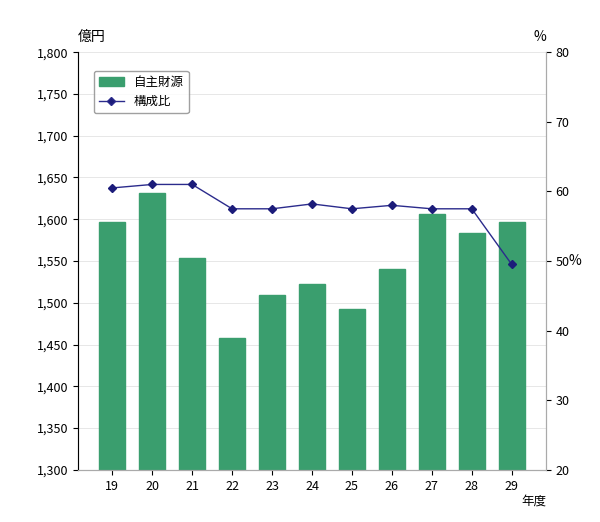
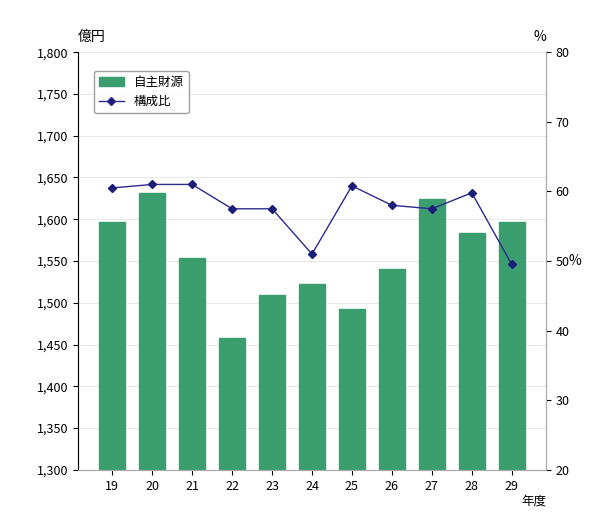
構成比/24: 58.2 -> 51.0
構成比/25: 57.5 -> 60.8
自主財源/27: 1,606 -> 1,624
構成比/28: 57.5 -> 59.8
